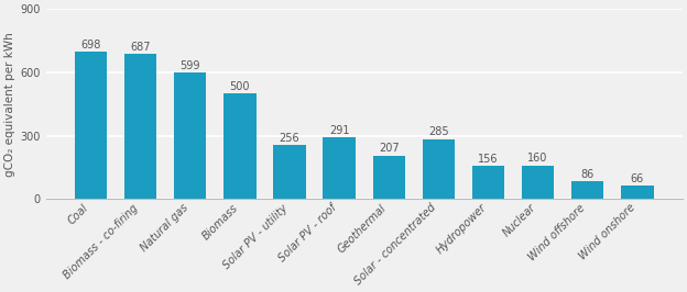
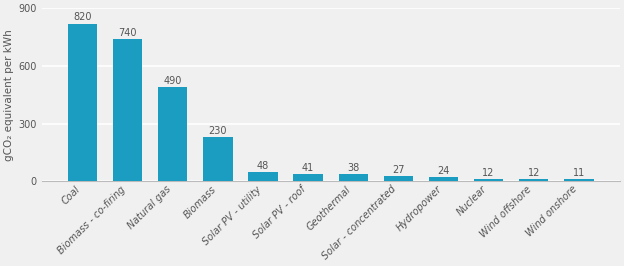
Coal: 698 -> 820
Biomass - co-firing: 687 -> 740
Natural gas: 599 -> 490
Biomass: 500 -> 230
Solar PV - utility: 256 -> 48
Solar PV - roof: 291 -> 41
Geothermal: 207 -> 38
Solar - concentrated: 285 -> 27
Hydropower: 156 -> 24
Nuclear: 160 -> 12
Wind offshore: 86 -> 12
Wind onshore: 66 -> 11
